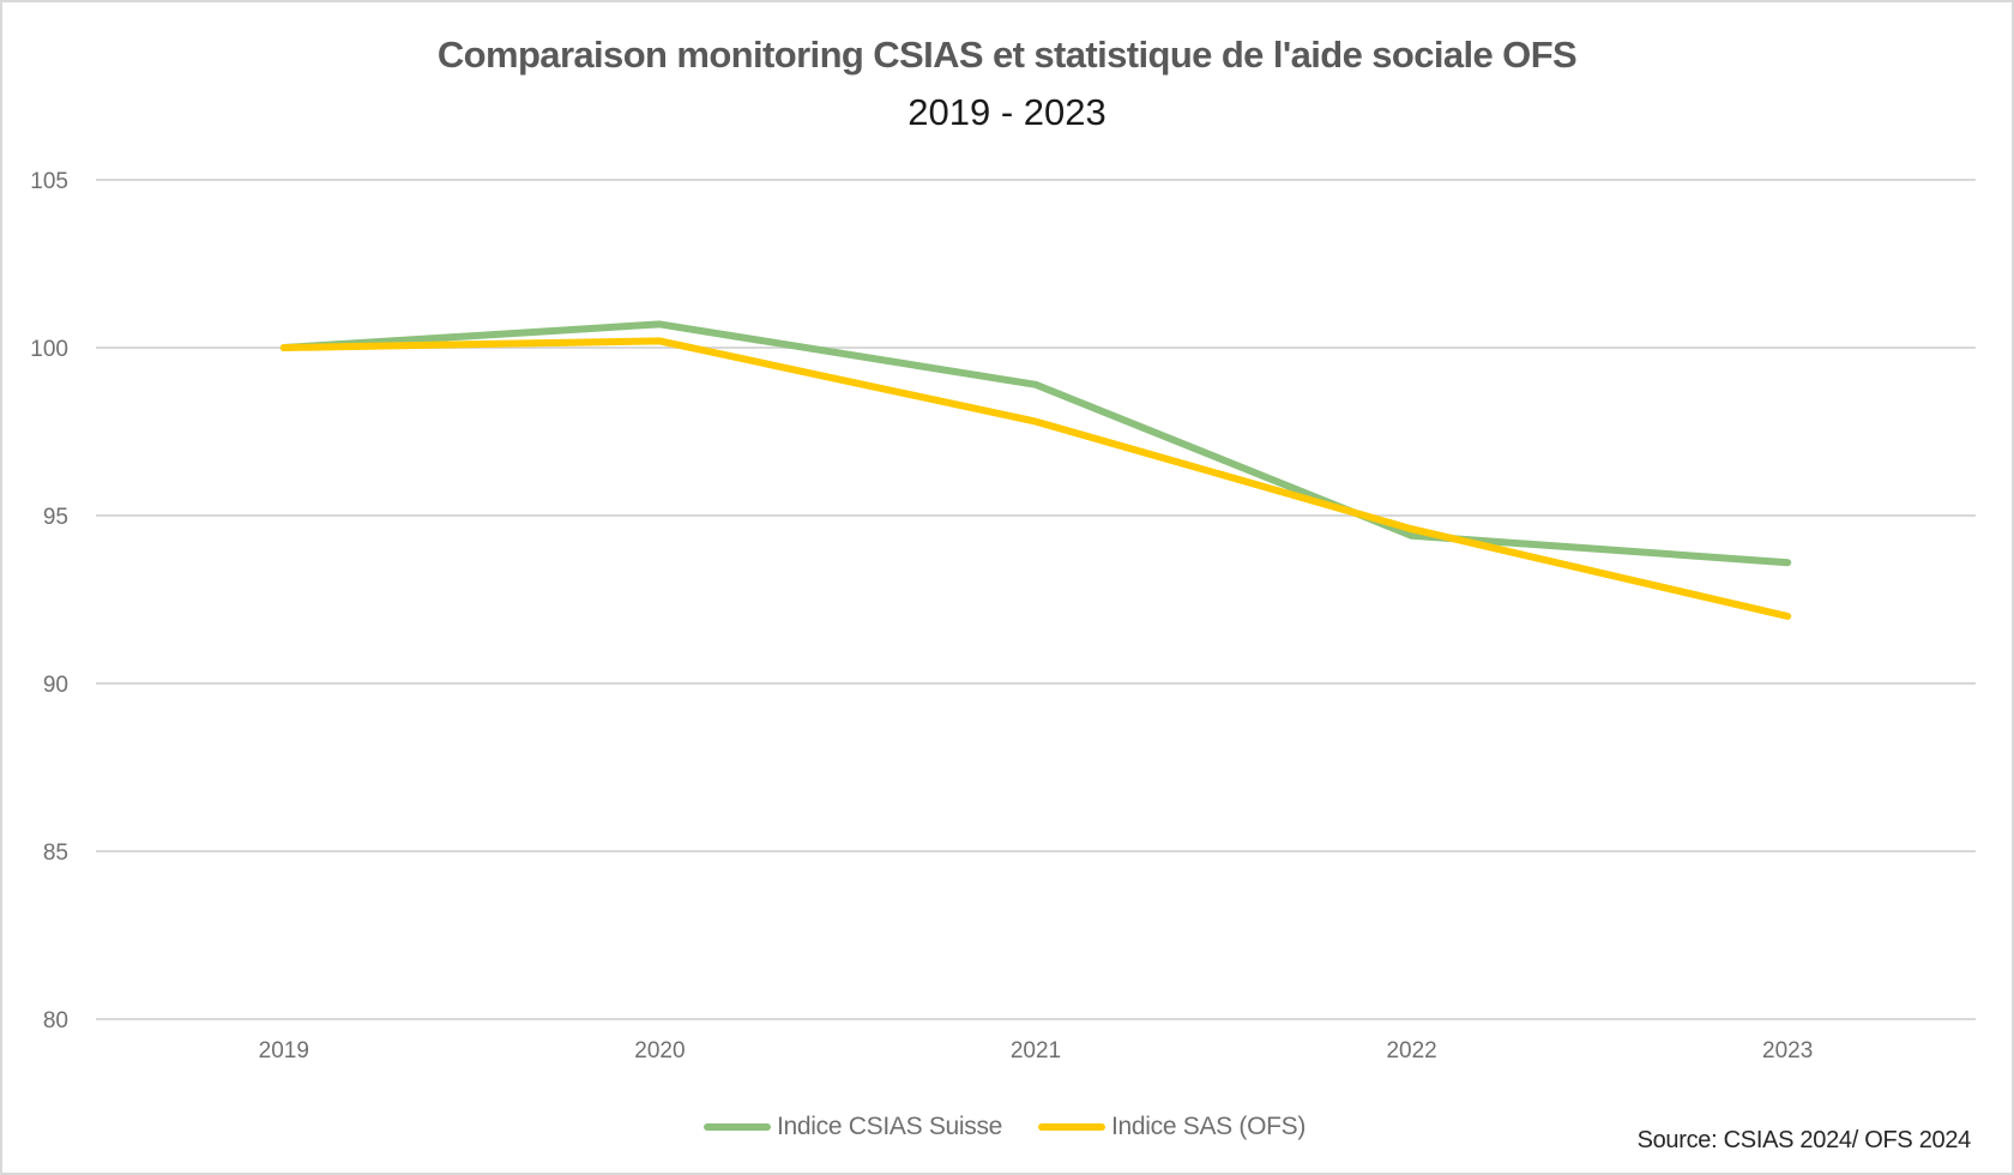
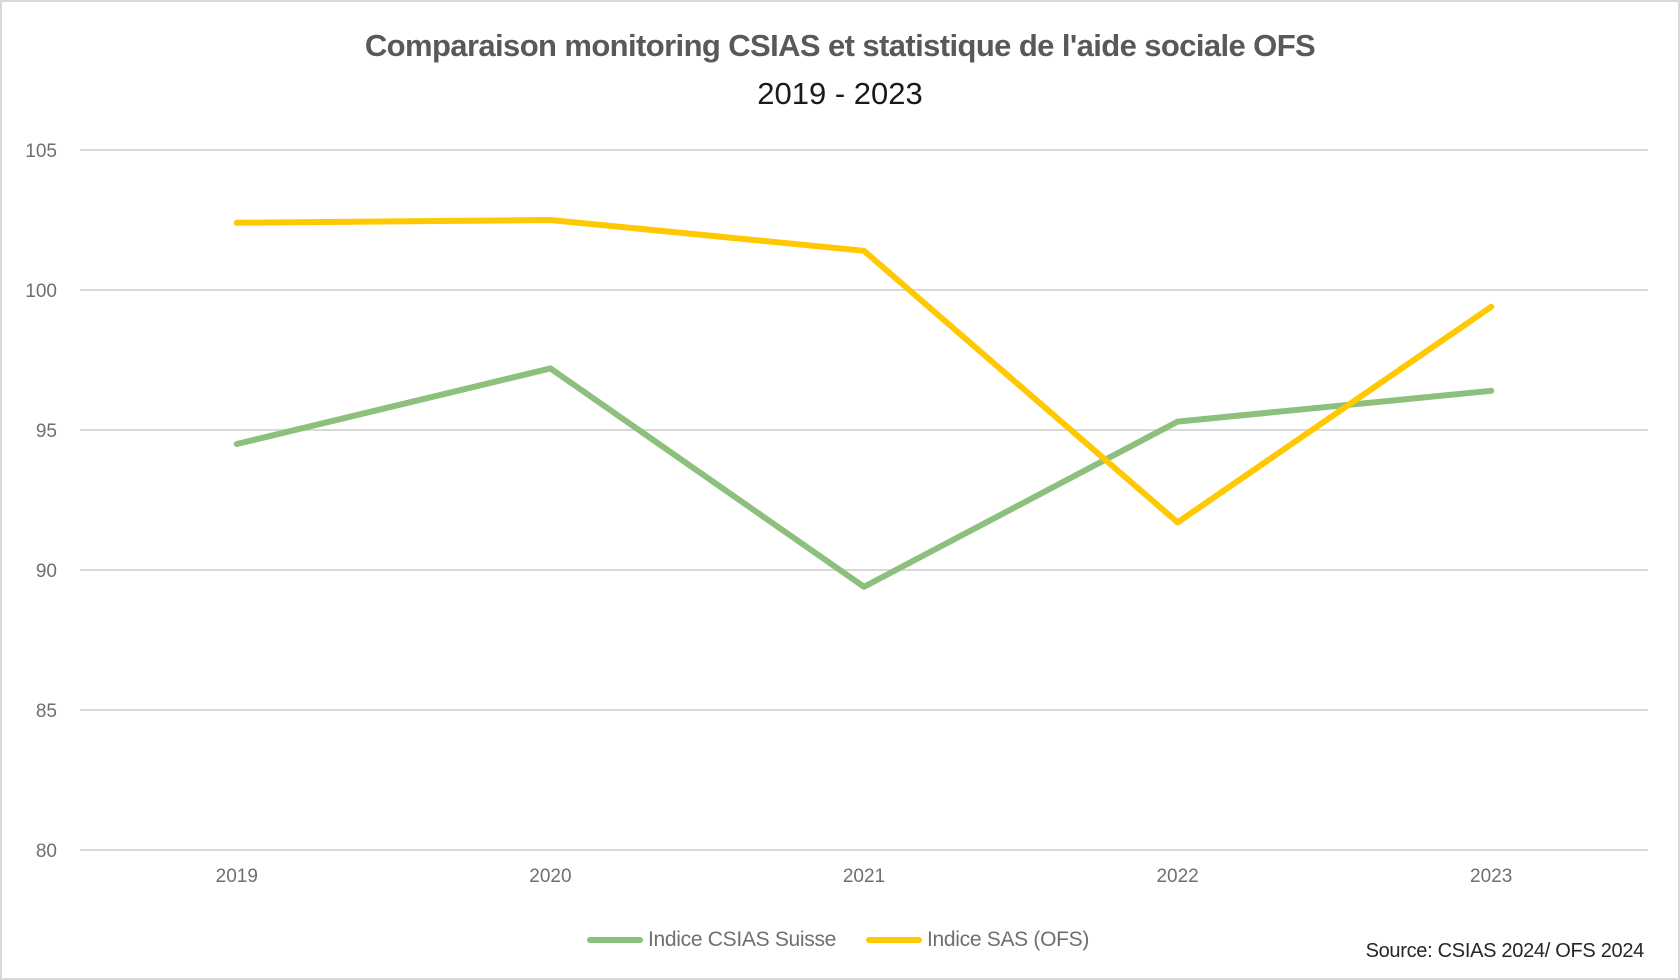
Indice CSIAS Suisse/2019: 100.0 -> 94.5
Indice SAS (OFS)/2019: 100.0 -> 102.4
Indice CSIAS Suisse/2020: 100.7 -> 97.2
Indice SAS (OFS)/2020: 100.2 -> 102.5
Indice CSIAS Suisse/2021: 98.9 -> 89.4
Indice SAS (OFS)/2021: 97.8 -> 101.4
Indice CSIAS Suisse/2022: 94.4 -> 95.3
Indice SAS (OFS)/2022: 94.6 -> 91.7
Indice CSIAS Suisse/2023: 93.6 -> 96.4
Indice SAS (OFS)/2023: 92.0 -> 99.4
